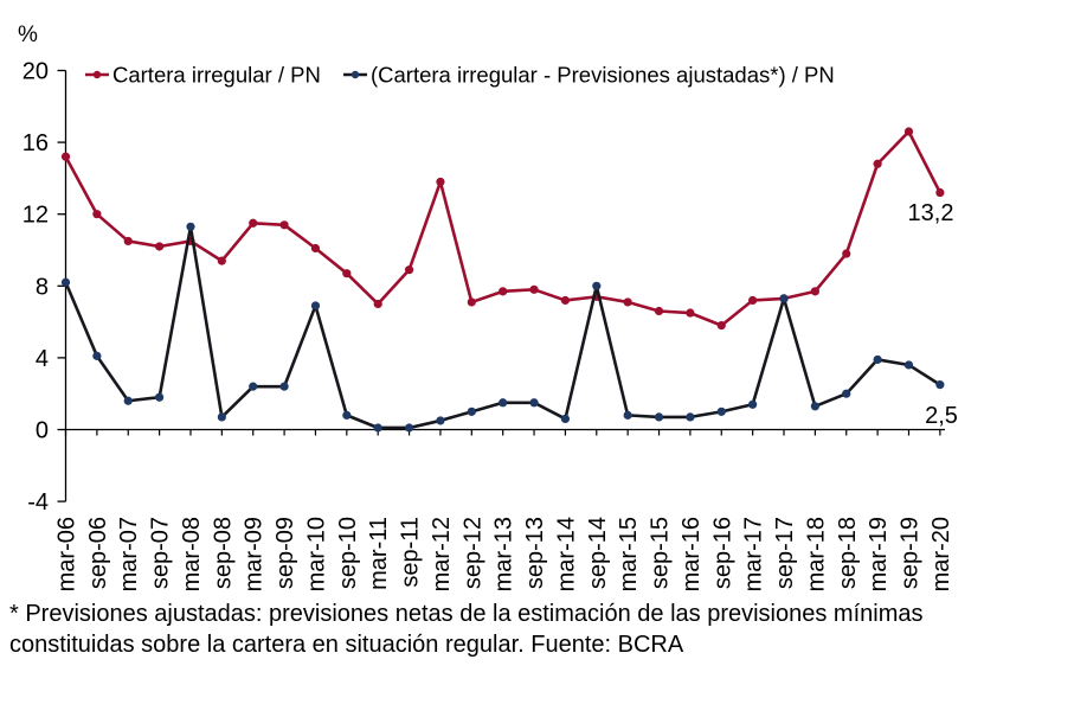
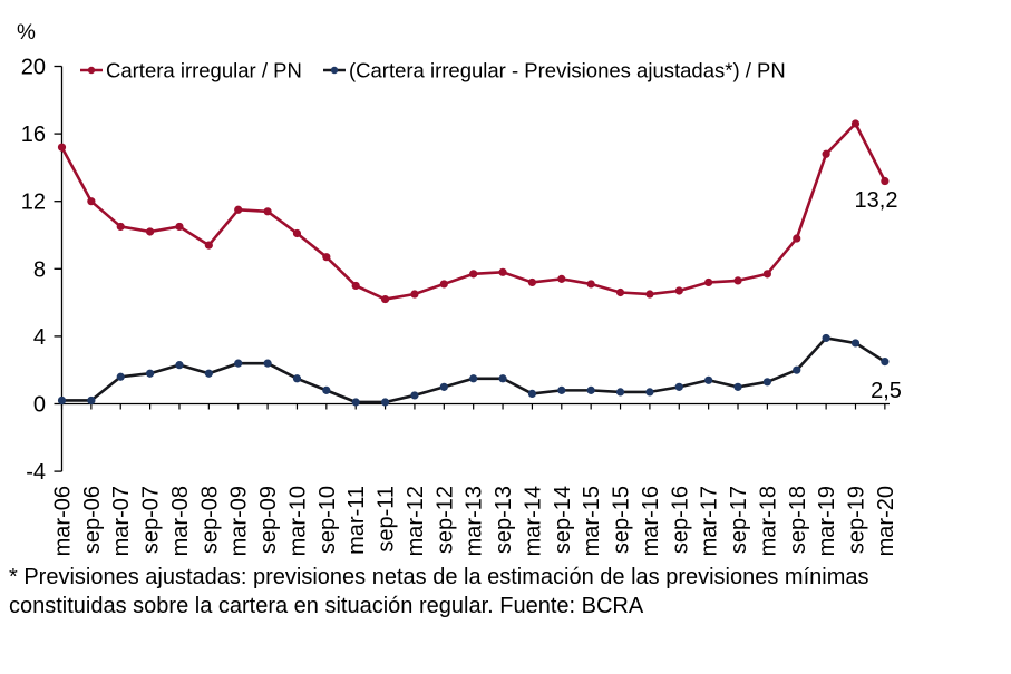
(Cartera irregular - Previsiones ajustadas*) / PN/mar-06: 8.2 -> 0.2
(Cartera irregular - Previsiones ajustadas*) / PN/sep-06: 4.1 -> 0.2
(Cartera irregular - Previsiones ajustadas*) / PN/mar-08: 11.3 -> 2.3
(Cartera irregular - Previsiones ajustadas*) / PN/sep-08: 0.7 -> 1.8
(Cartera irregular - Previsiones ajustadas*) / PN/mar-10: 6.9 -> 1.5
Cartera irregular / PN/sep-11: 8.9 -> 6.2
Cartera irregular / PN/mar-12: 13.8 -> 6.5
(Cartera irregular - Previsiones ajustadas*) / PN/sep-14: 8.0 -> 0.8
Cartera irregular / PN/sep-16: 5.8 -> 6.7
(Cartera irregular - Previsiones ajustadas*) / PN/sep-17: 7.3 -> 1.0
